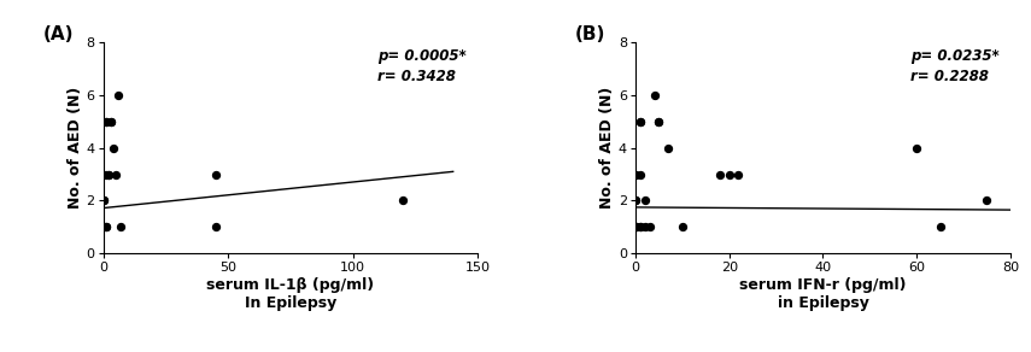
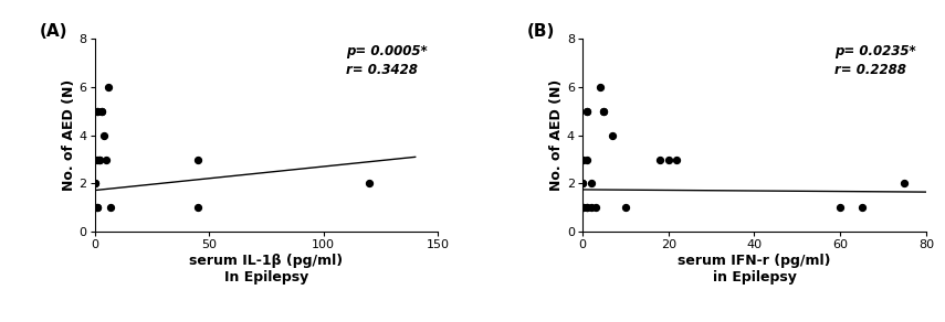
60: 4 -> 1
